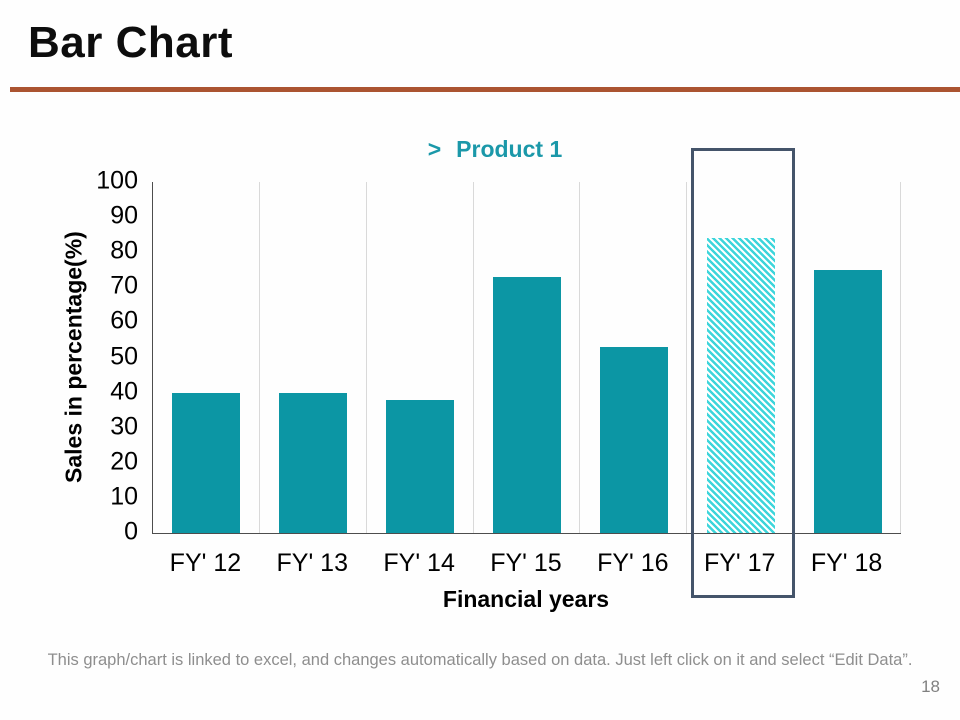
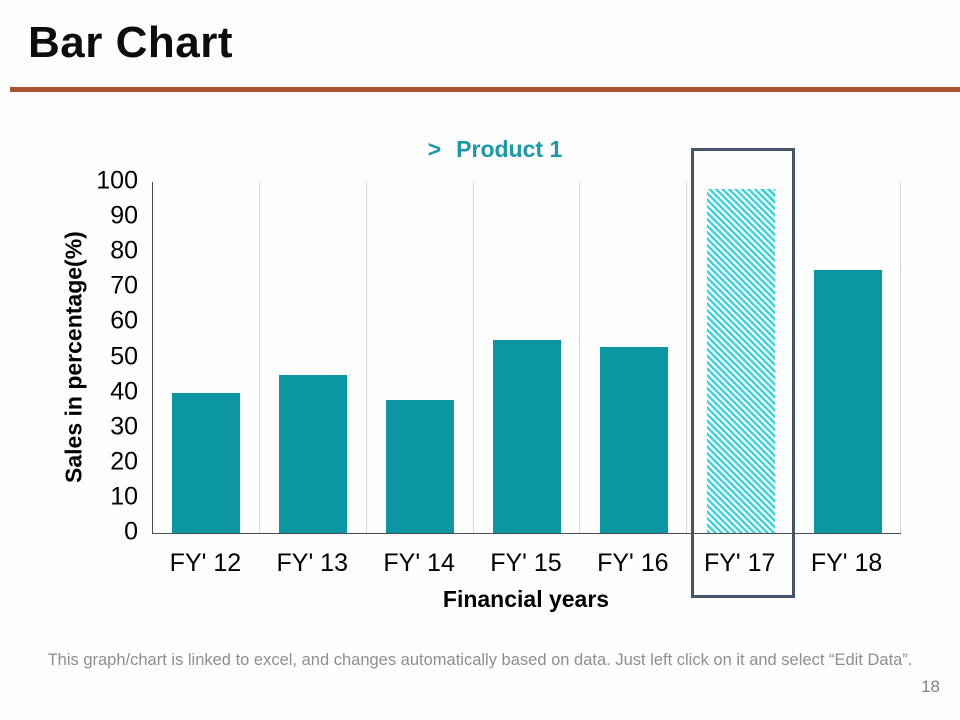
FY' 13: 40 -> 45
FY' 15: 73 -> 55
FY' 17: 84 -> 98
